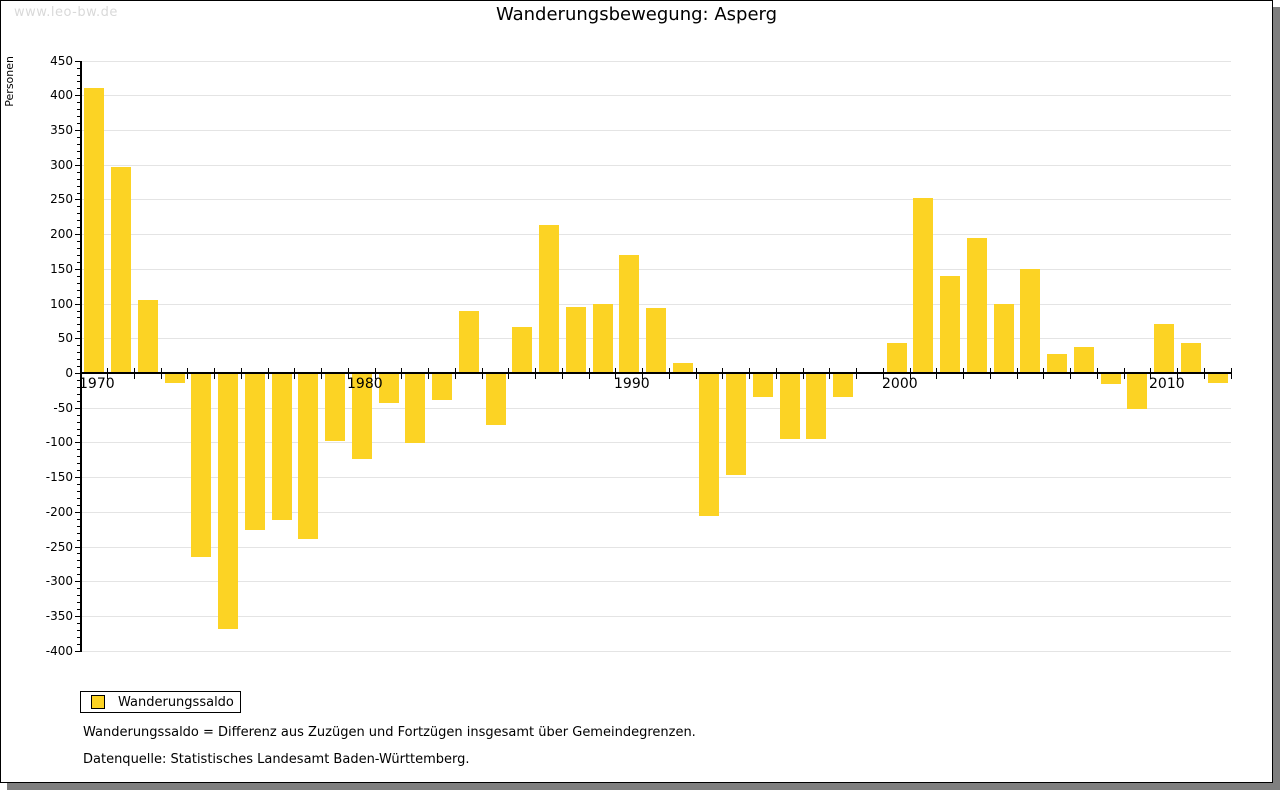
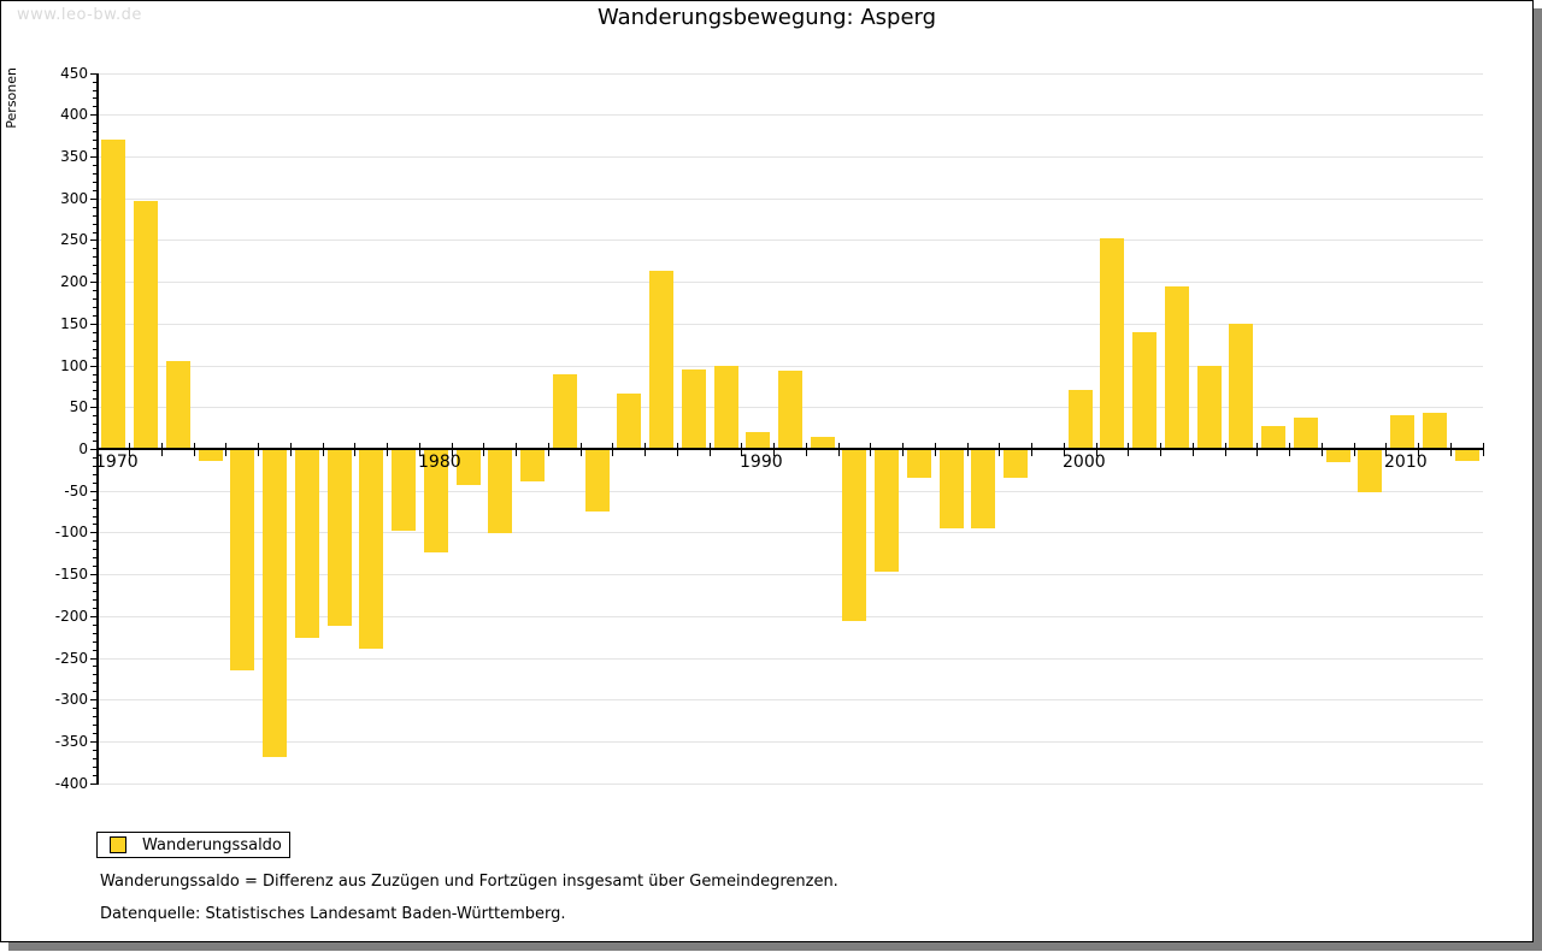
1970: 410 -> 370
1990: 170 -> 20
2000: 40 -> 70
2010: 70 -> 40
